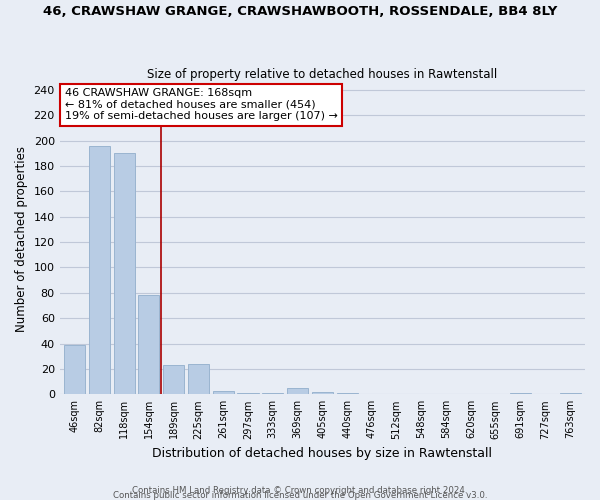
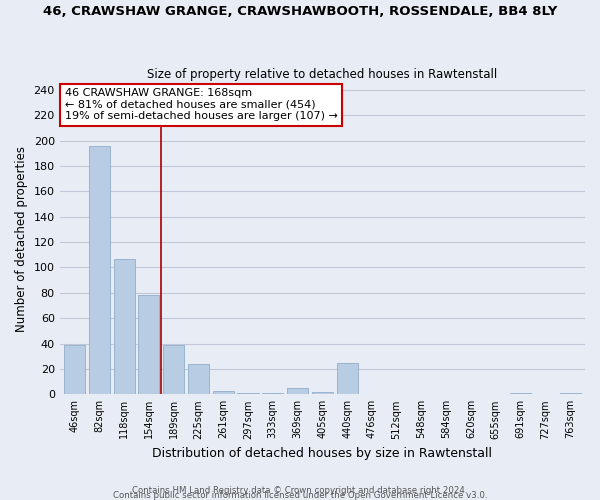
118sqm: 190 -> 107
189sqm: 23 -> 39
440sqm: 1 -> 25
